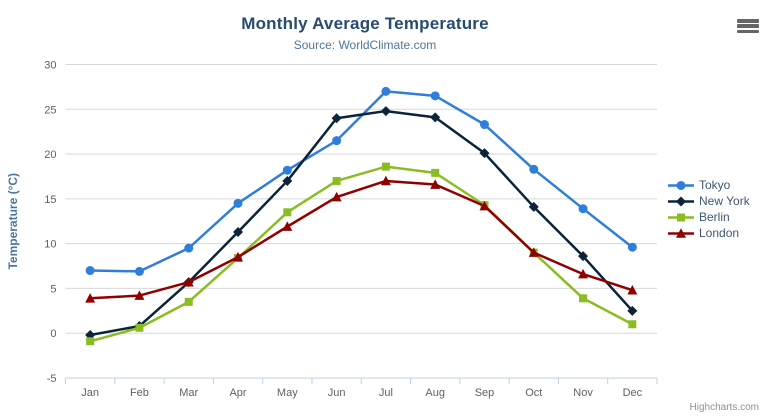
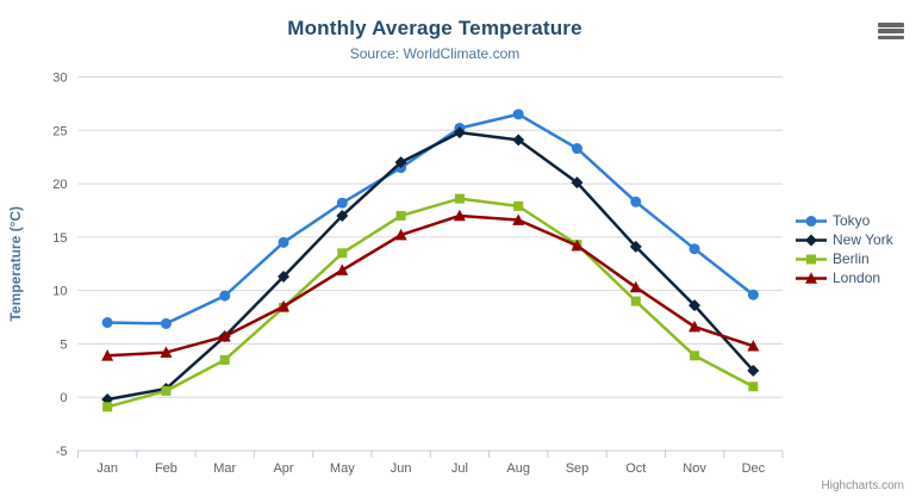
New York/Jun: 24 -> 22
Tokyo/Jul: 27 -> 25
London/Oct: 9 -> 10
